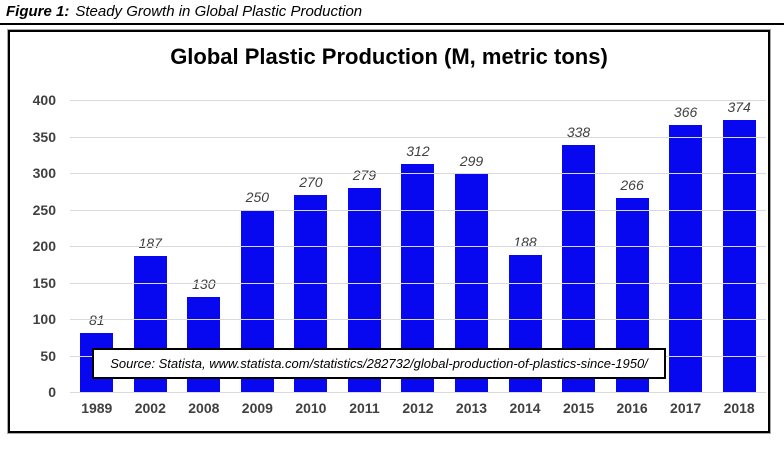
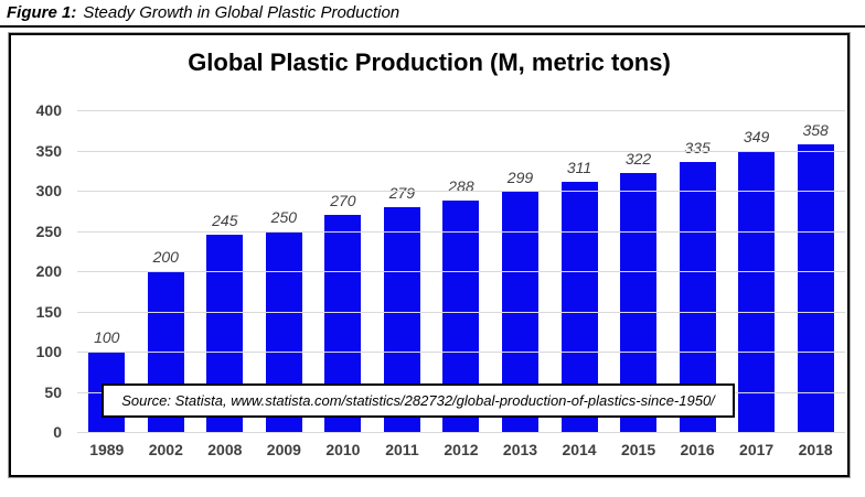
1989: 81 -> 100
2002: 187 -> 200
2008: 130 -> 245
2012: 312 -> 288
2014: 188 -> 311
2015: 338 -> 322
2016: 266 -> 335
2017: 366 -> 349
2018: 374 -> 358
